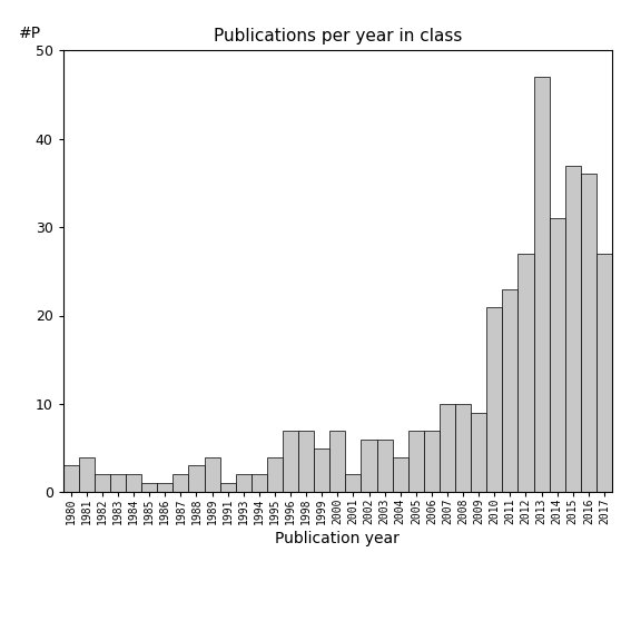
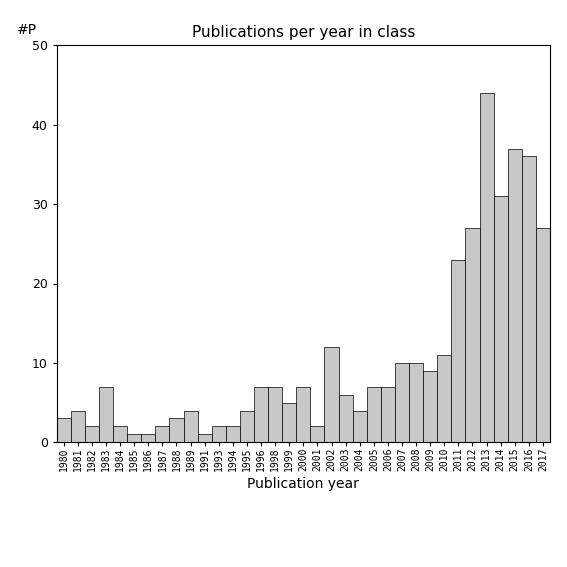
1983: 2 -> 7
2002: 6 -> 12
2010: 21 -> 11
2013: 47 -> 44
